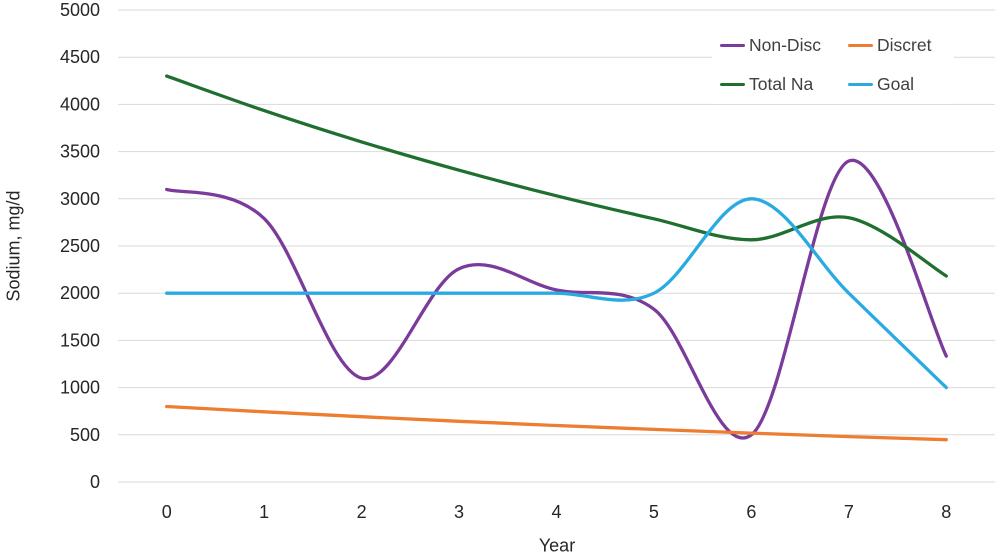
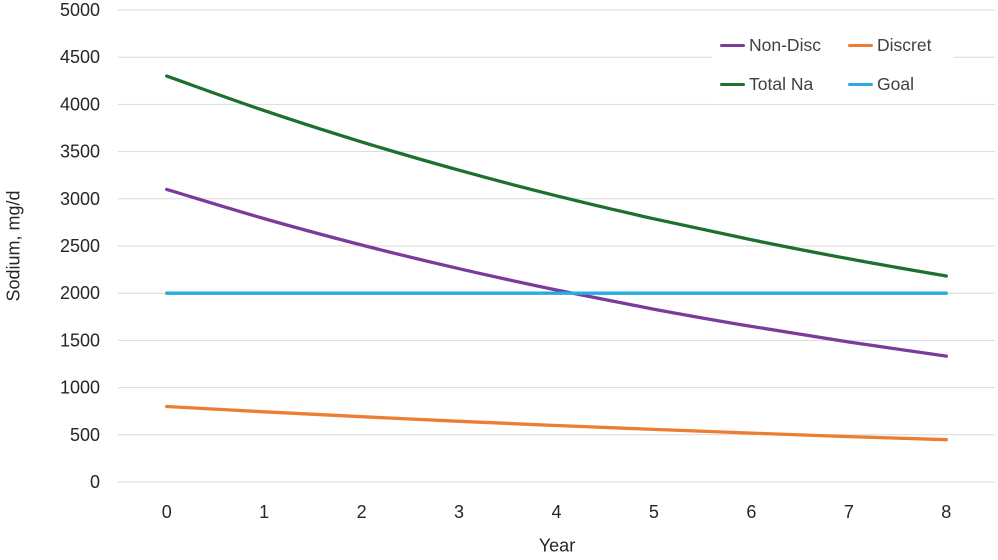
Non-Disc/2: 1100 -> 2500
Non-Disc/6: 500 -> 1600
Goal/6: 3000 -> 2000
Non-Disc/7: 3400 -> 1500
Total Na/7: 2800 -> 2400
Goal/8: 1000 -> 2000
